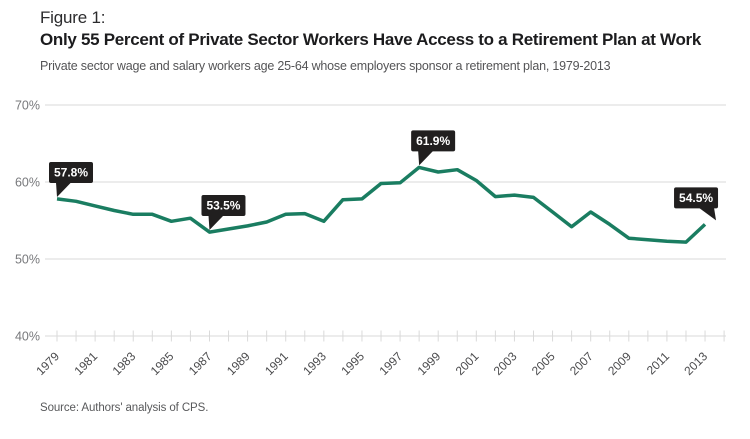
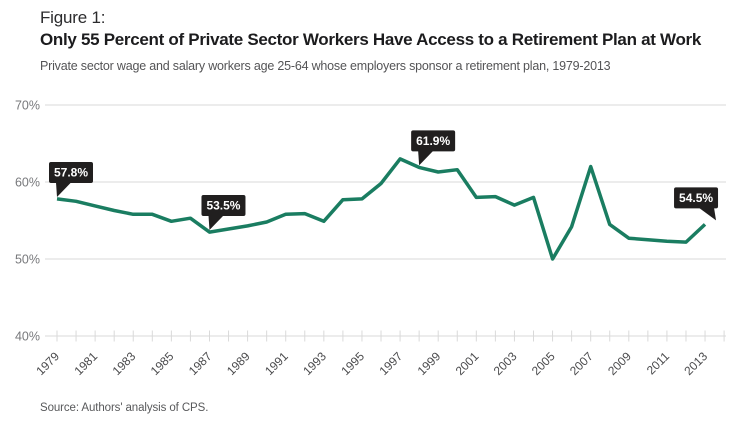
1997: 60% -> 63%
2001: 60% -> 58%
2003: 58% -> 57%
2005: 56% -> 50%
2007: 56% -> 62%
